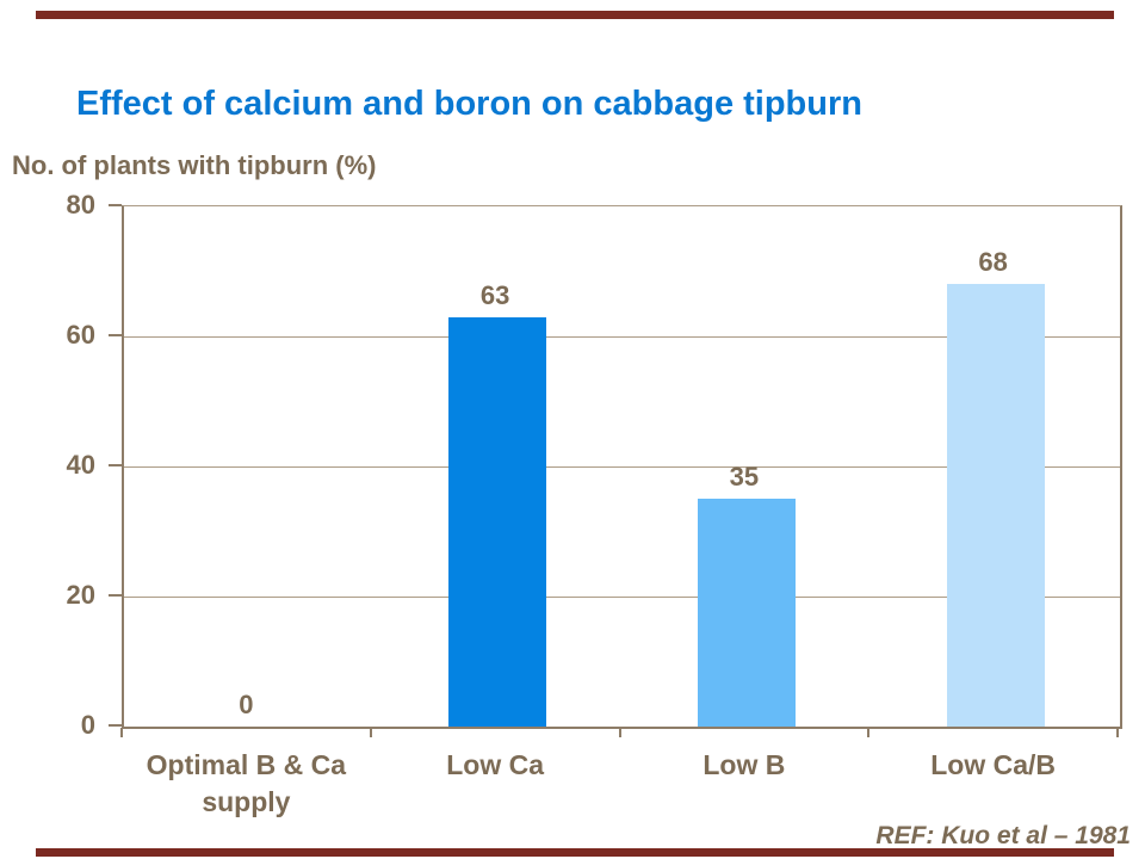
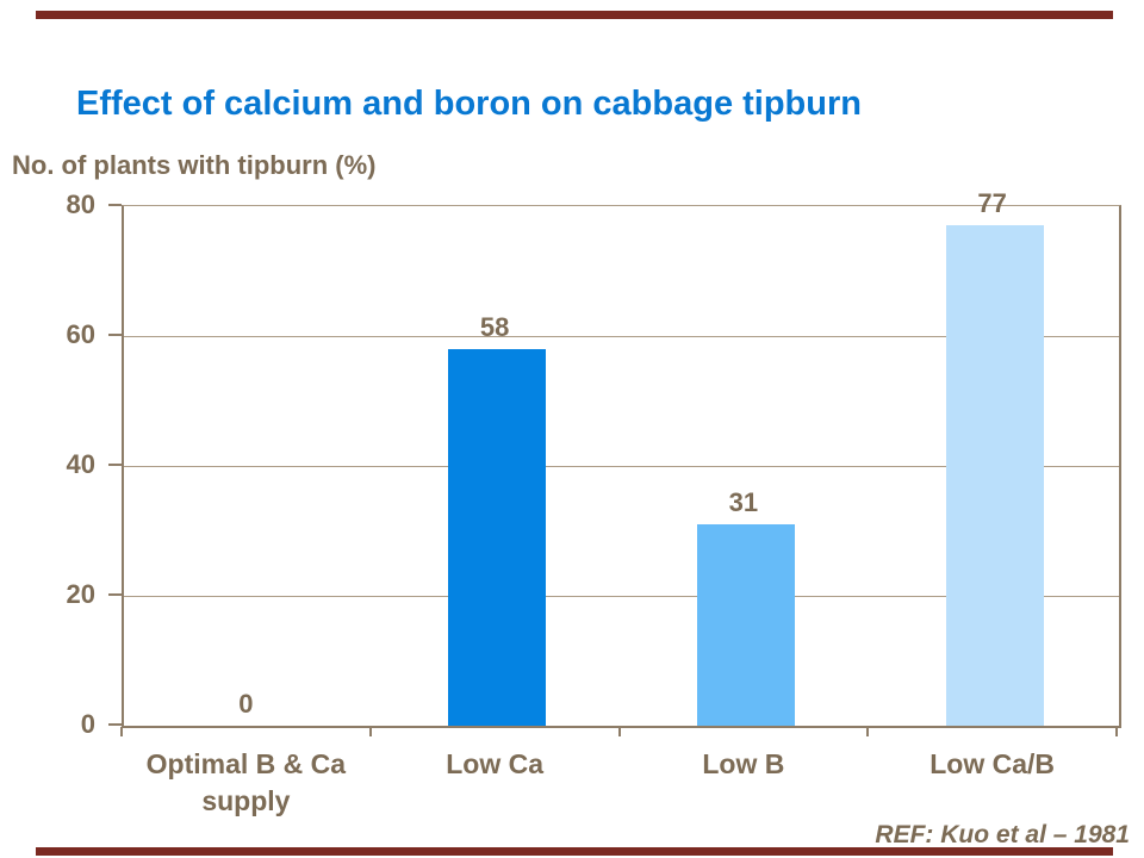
Low Ca: 63 -> 58
Low B: 35 -> 31
Low Ca/B: 68 -> 77
